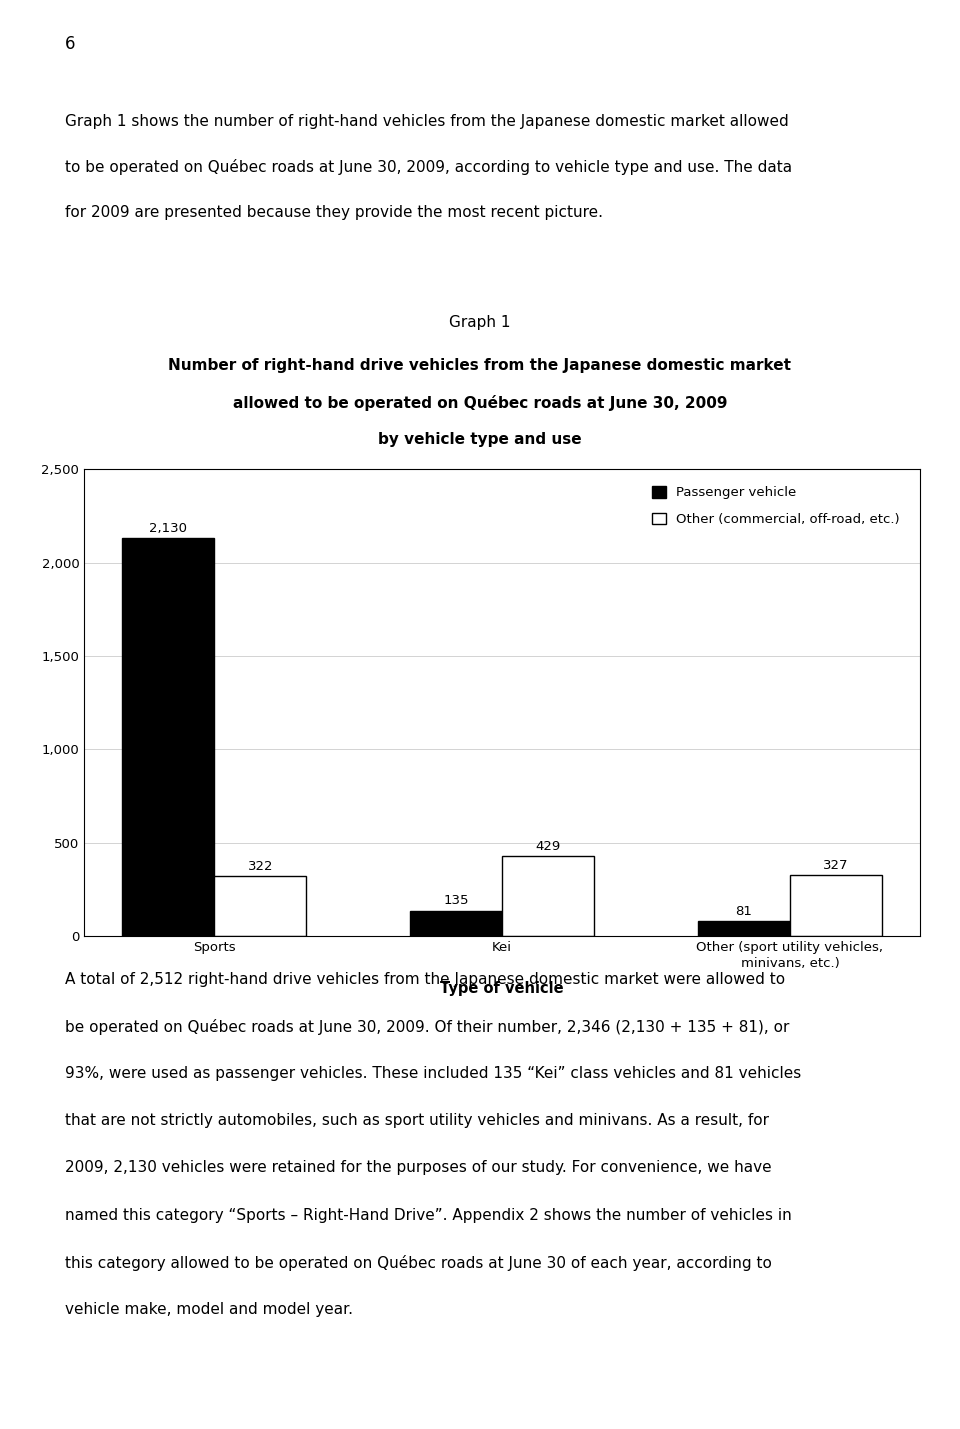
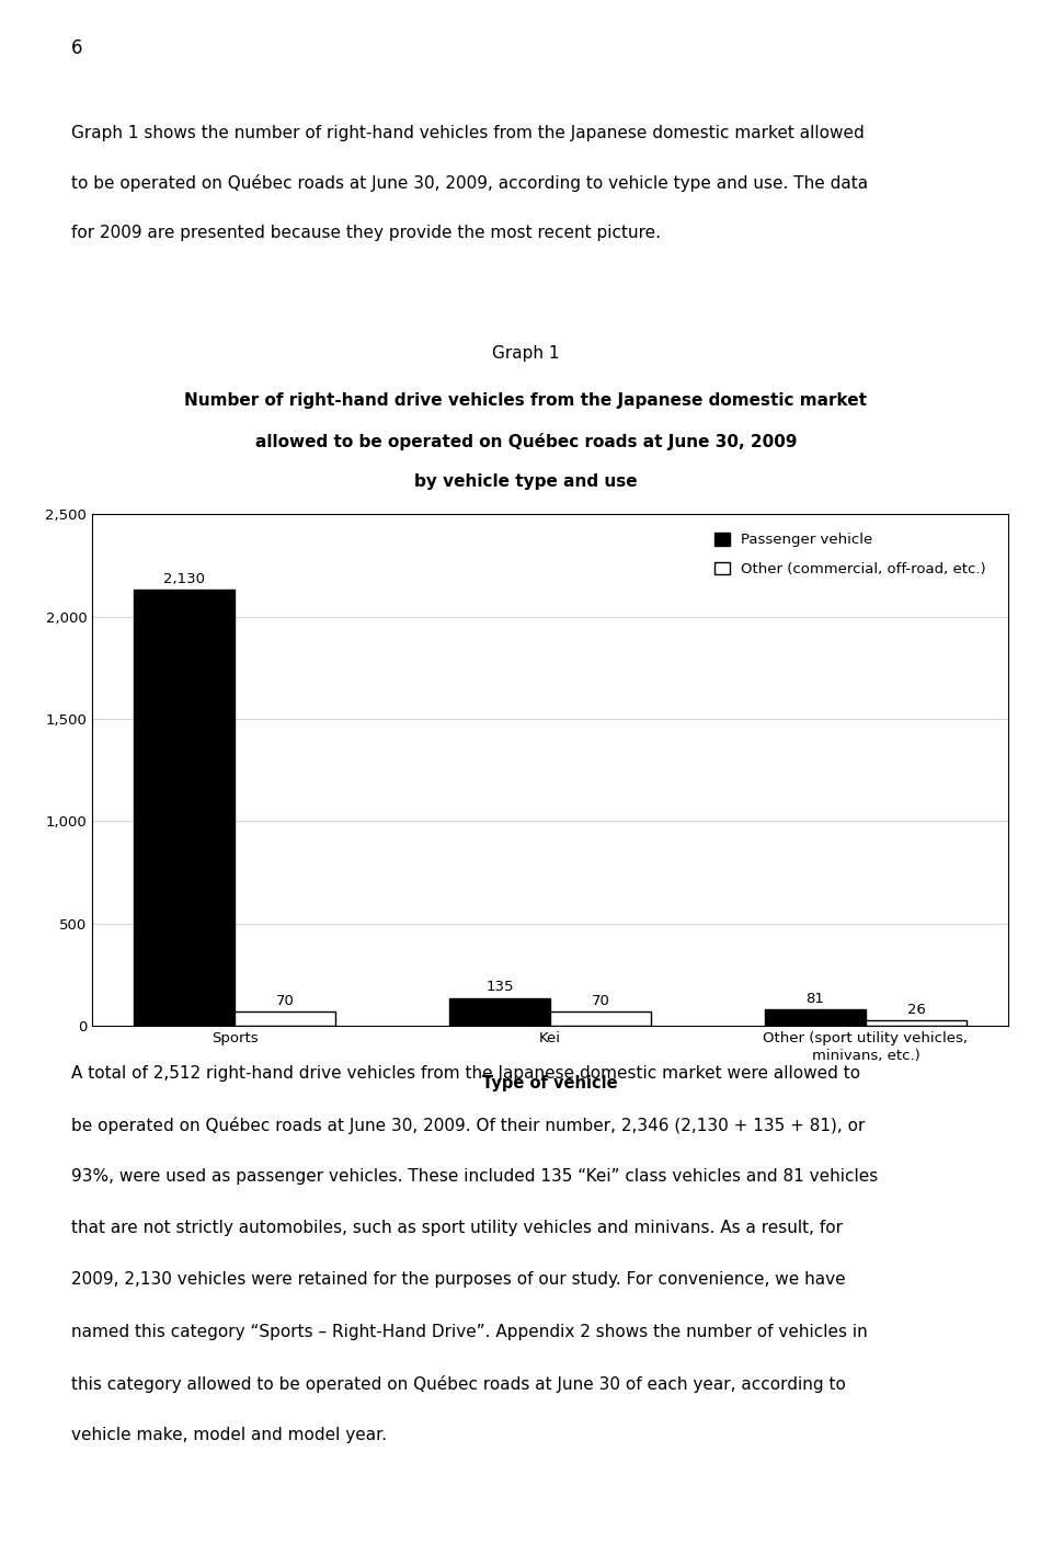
Other (commercial, off-road, etc.)/Sports: 322 -> 70
Other (commercial, off-road, etc.)/Kei: 429 -> 70
Other (commercial, off-road, etc.)/Other (sport utility vehicles, minivans, etc.): 327 -> 26
